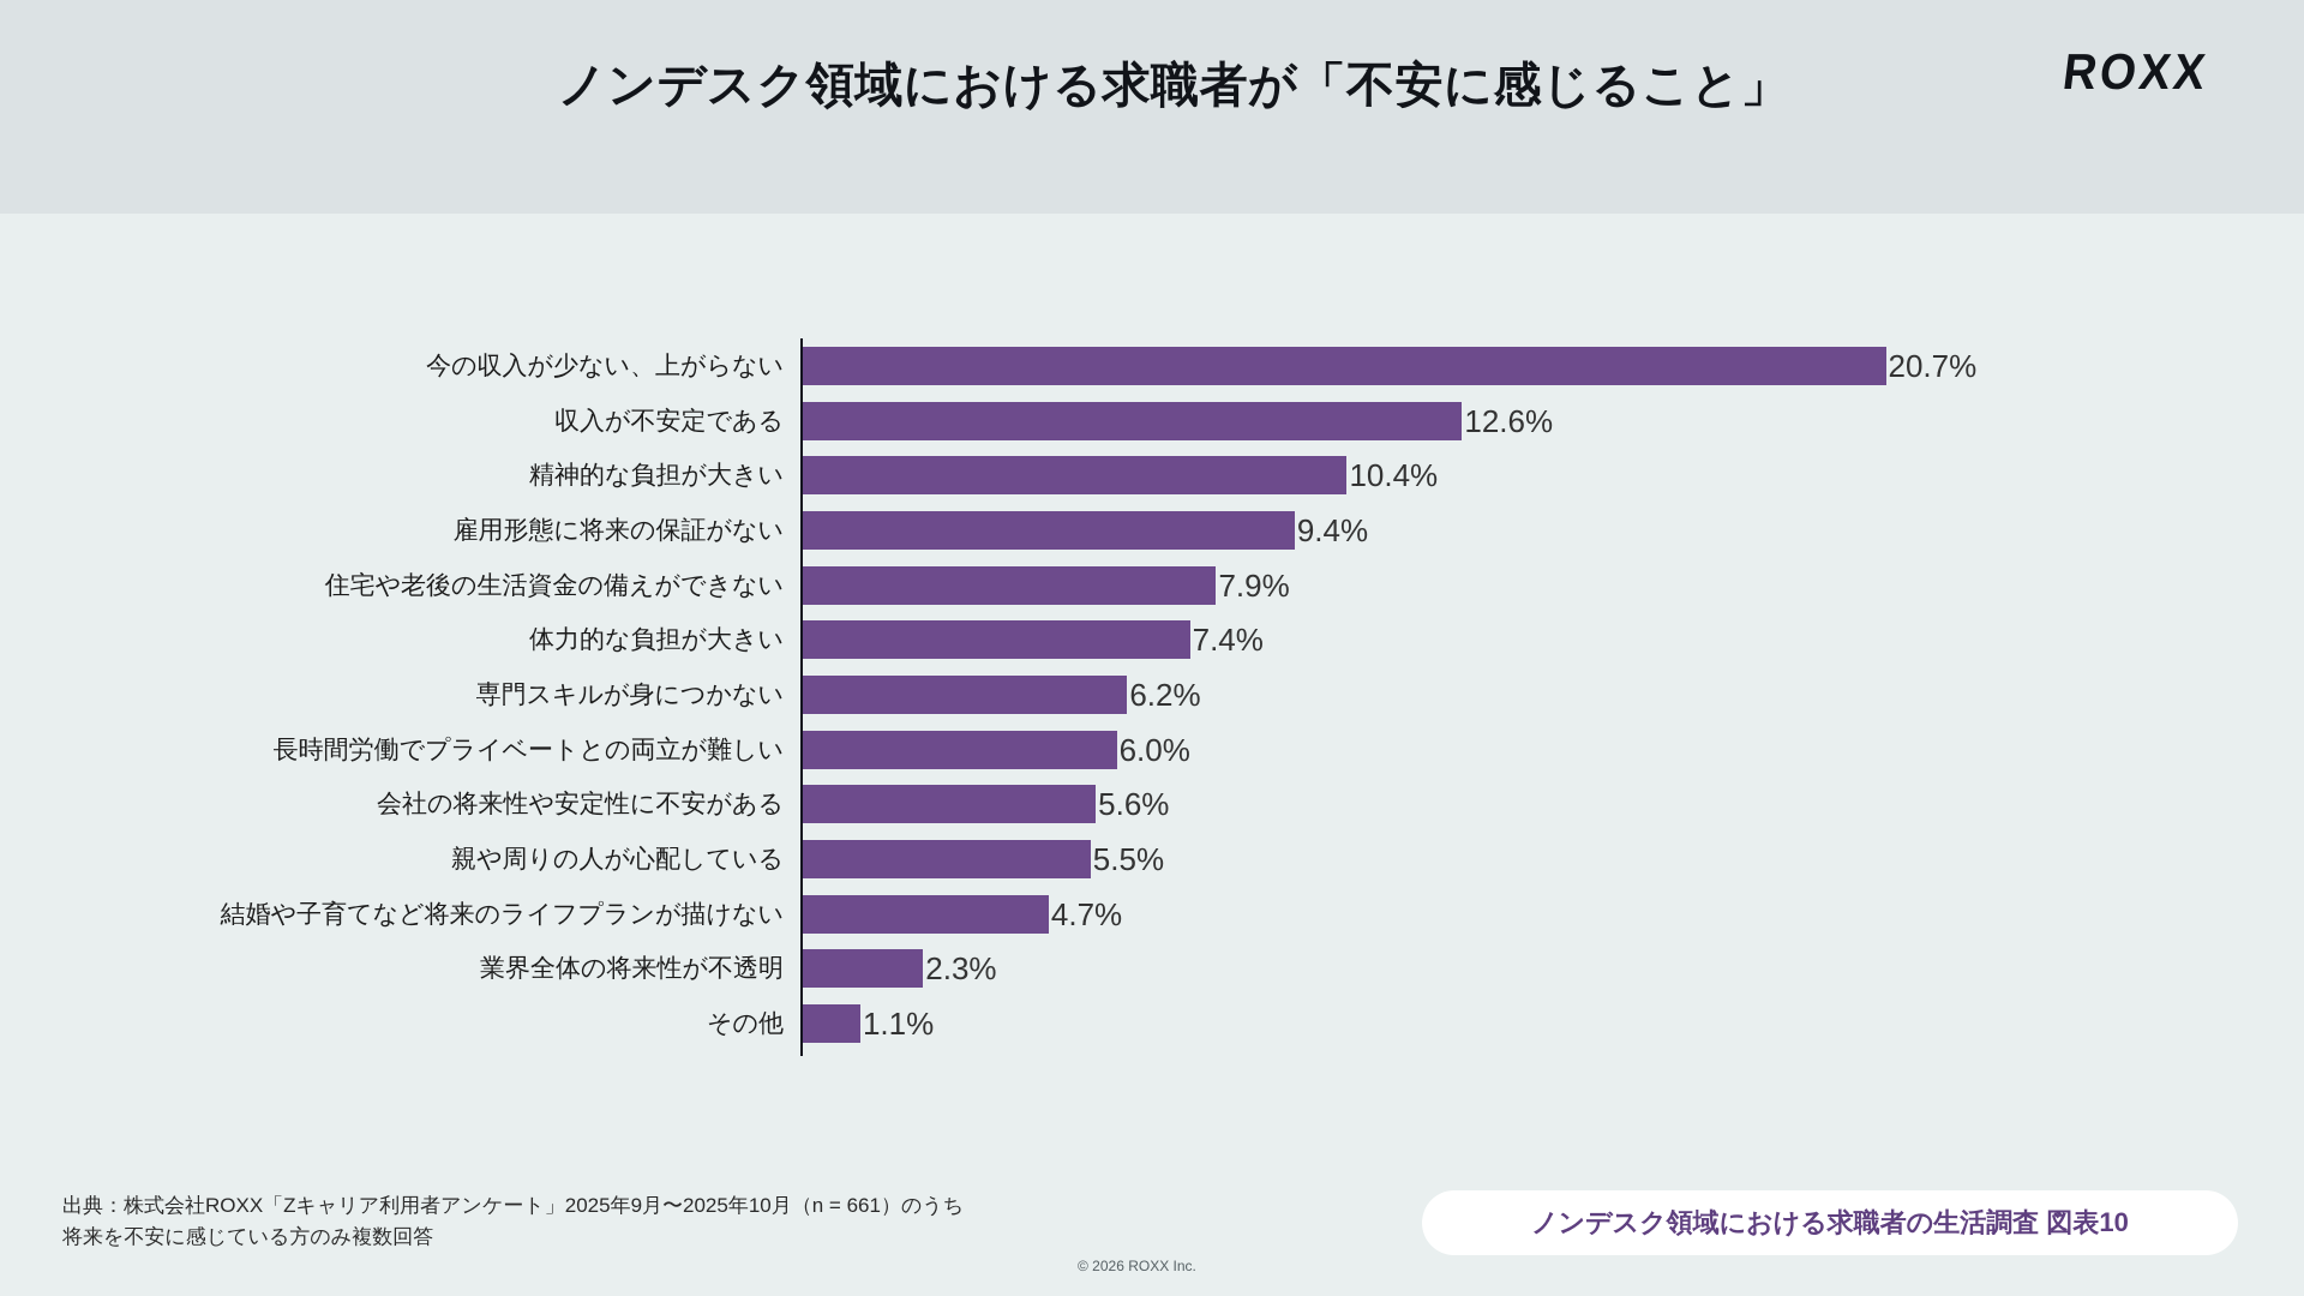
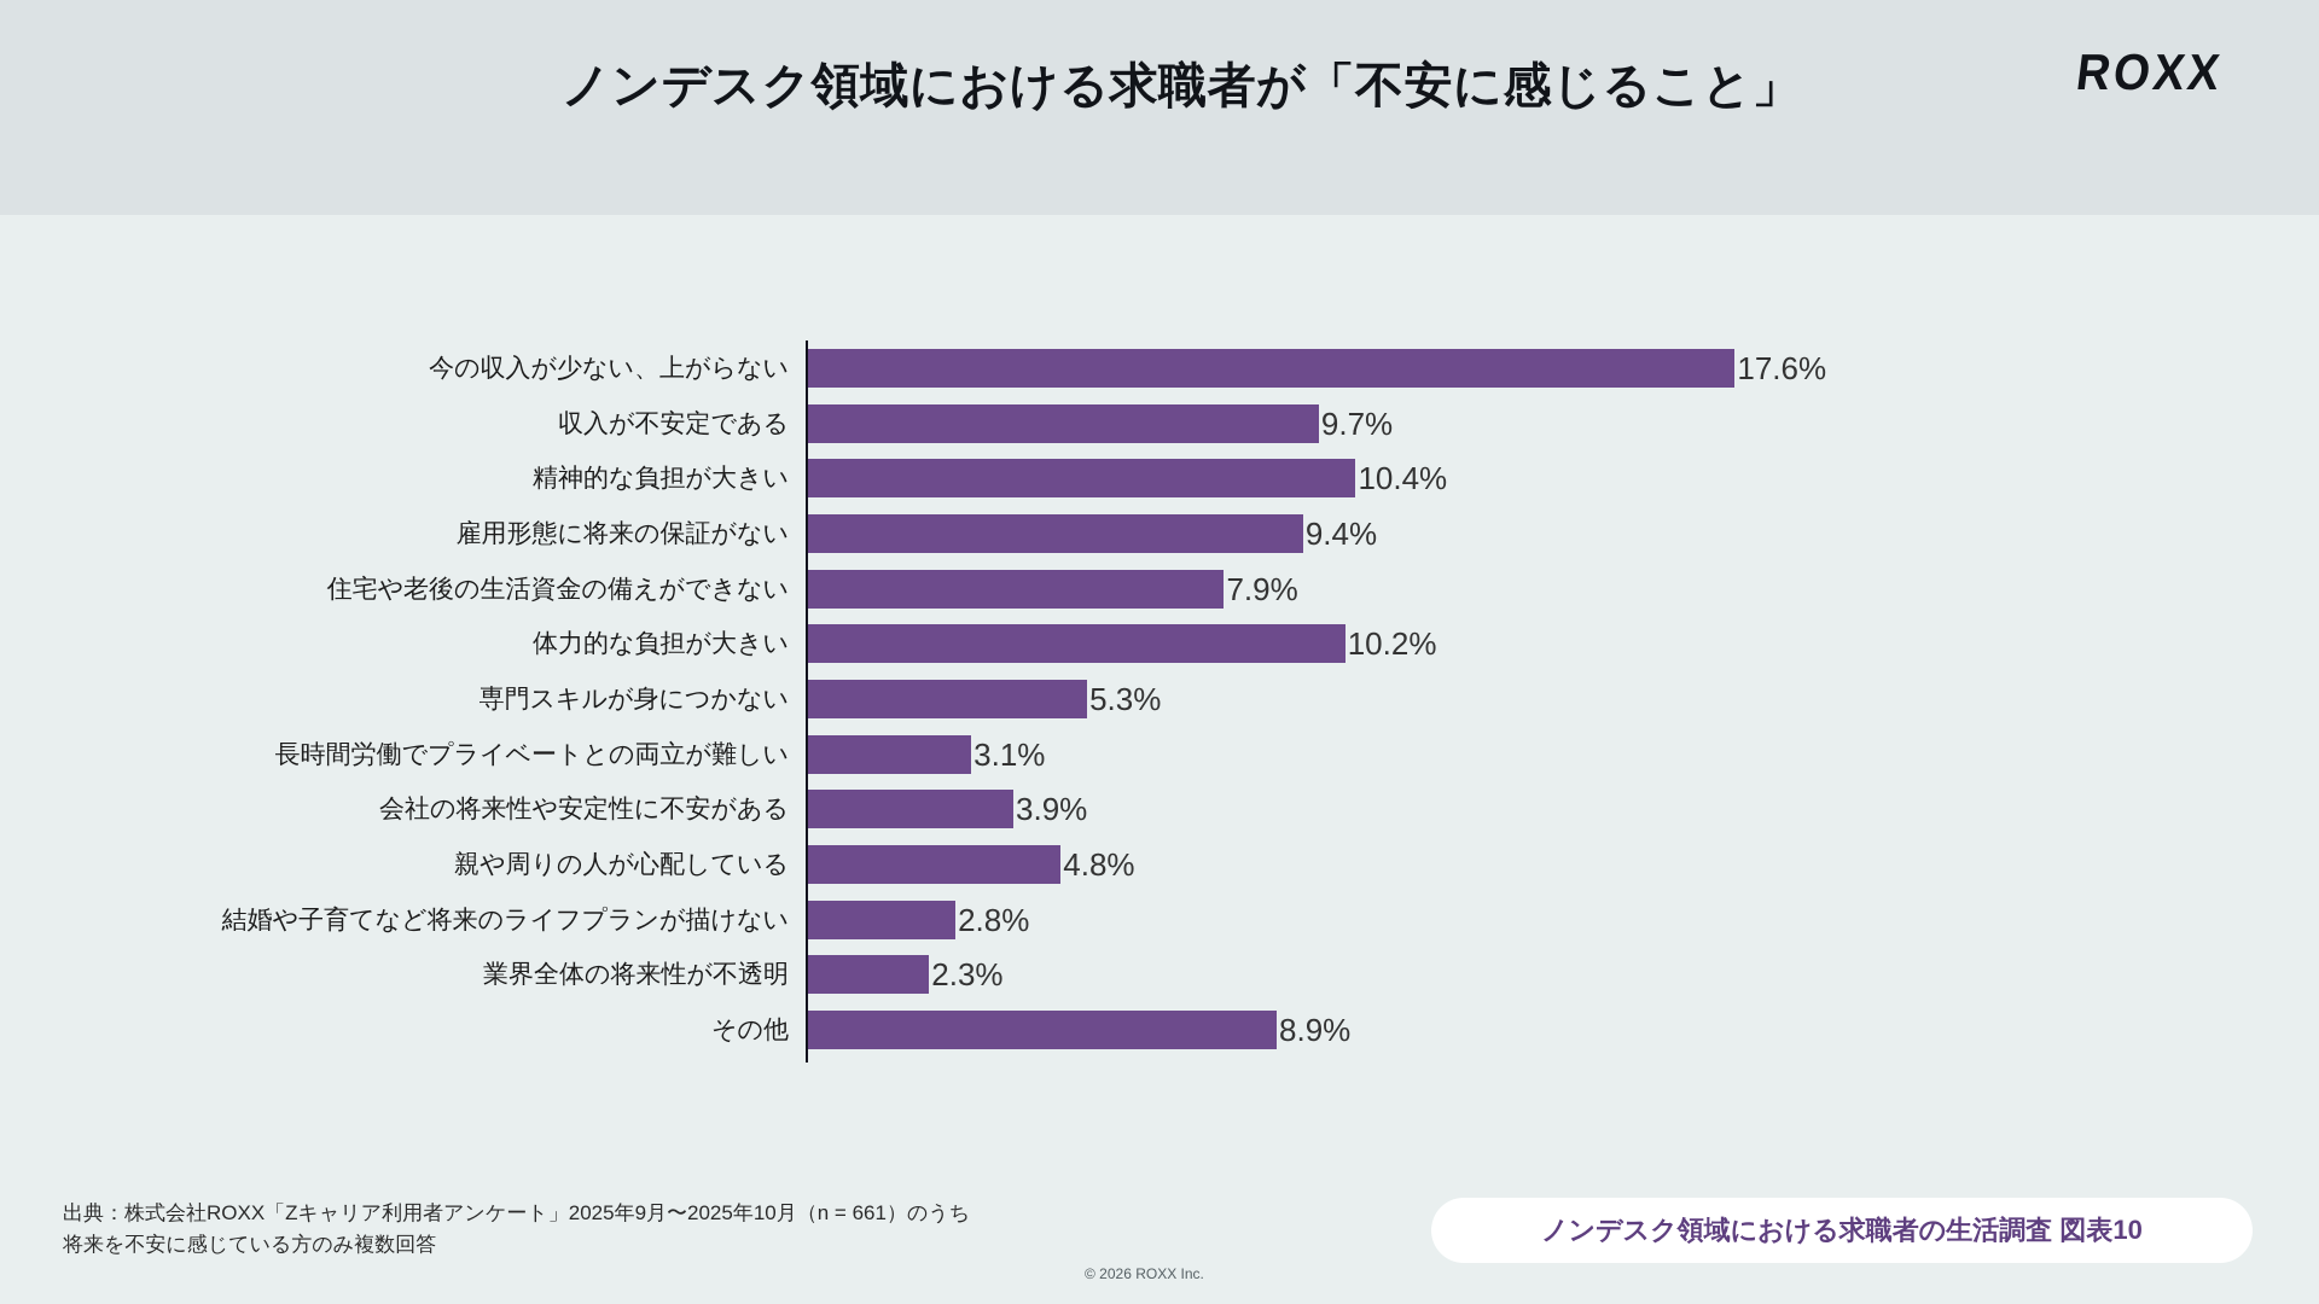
今の収入が少ない、上がらない: 20.7% -> 17.6%
収入が不安定である: 12.6% -> 9.7%
体力的な負担が大きい: 7.4% -> 10.2%
専門スキルが身につかない: 6.2% -> 5.3%
長時間労働でプライベートとの両立が難しい: 6.0% -> 3.1%
会社の将来性や安定性に不安がある: 5.6% -> 3.9%
親や周りの人が心配している: 5.5% -> 4.8%
結婚や子育てなど将来のライフプランが描けない: 4.7% -> 2.8%
その他: 1.1% -> 8.9%
